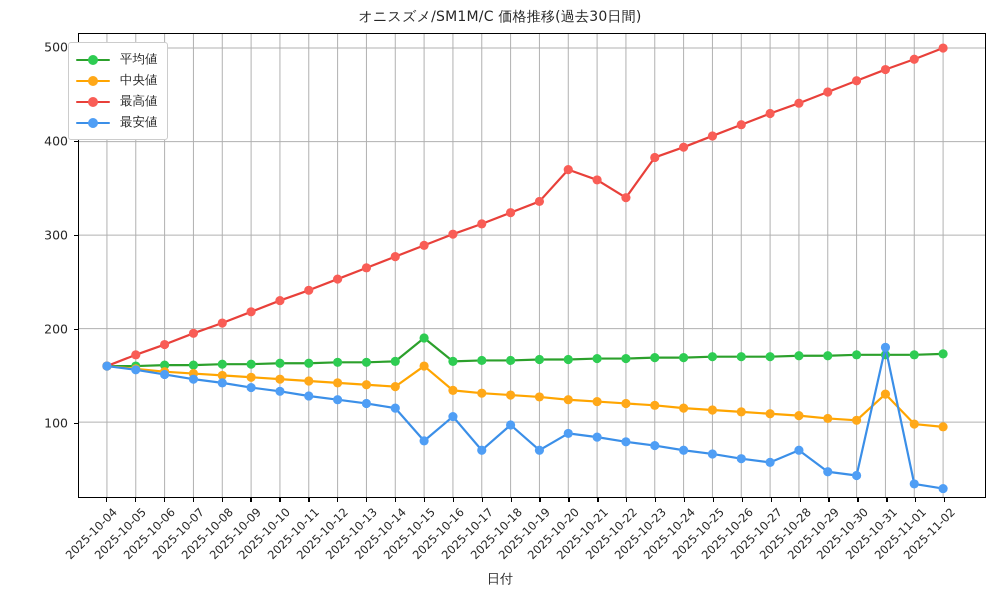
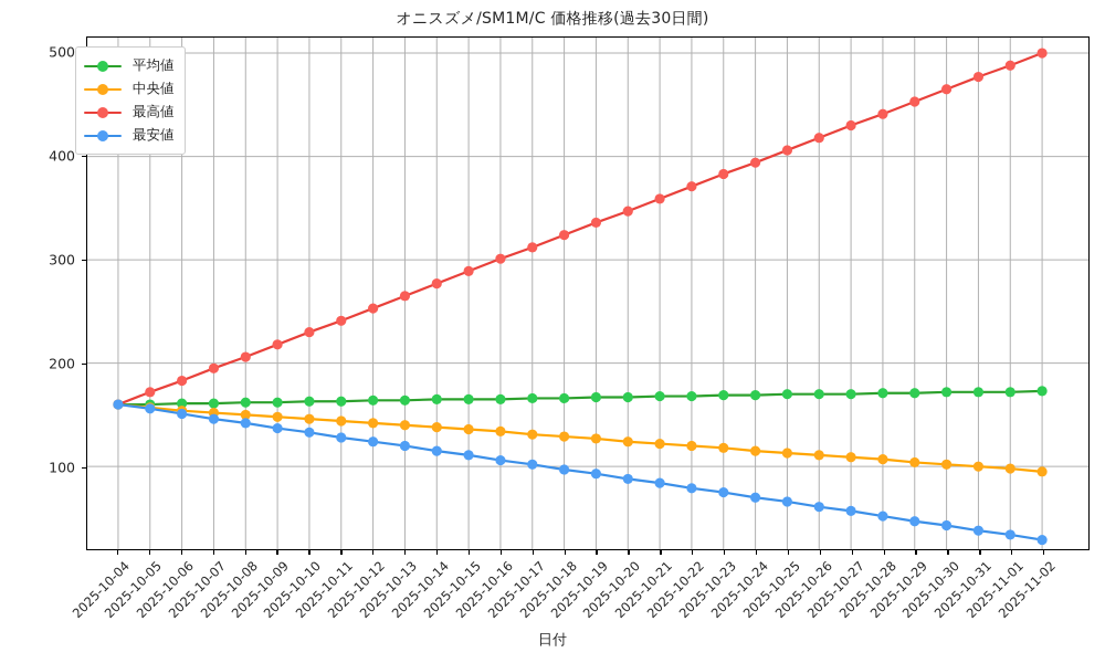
平均値/2025-10-15: 190 -> 160
中央値/2025-10-15: 160 -> 140
最安値/2025-10-15: 80 -> 110
最安値/2025-10-17: 70 -> 100
最安値/2025-10-19: 70 -> 90
最高値/2025-10-20: 370 -> 350
最高値/2025-10-22: 340 -> 370
最安値/2025-10-28: 70 -> 50
中央値/2025-10-31: 130 -> 100
最安値/2025-10-31: 180 -> 40
